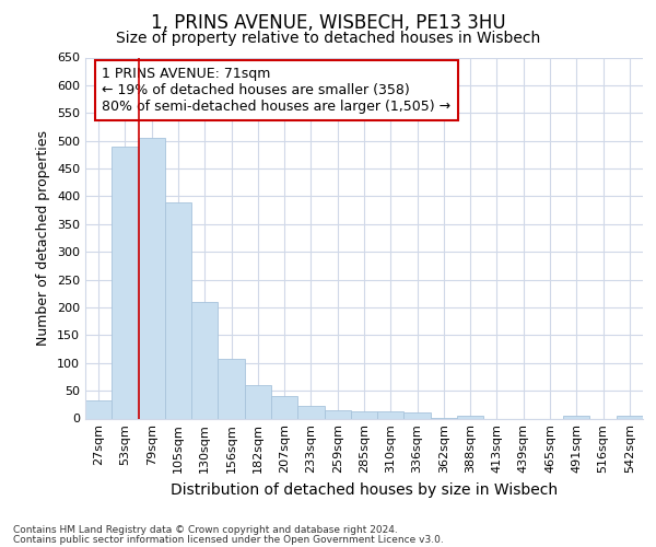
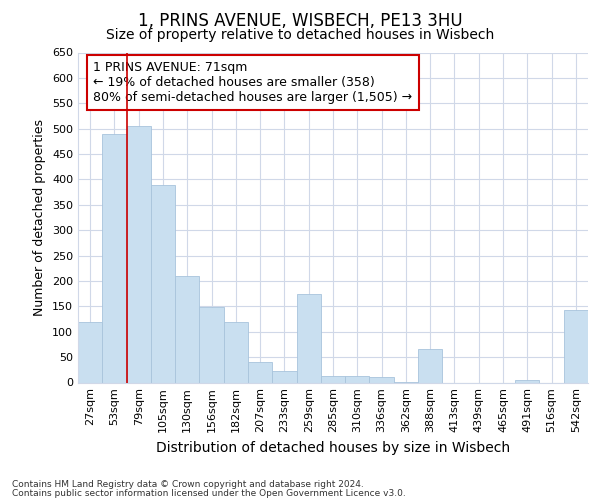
27sqm: 32 -> 120
156sqm: 107 -> 148
182sqm: 60 -> 120
259sqm: 15 -> 174
388sqm: 5 -> 66
542sqm: 5 -> 142
